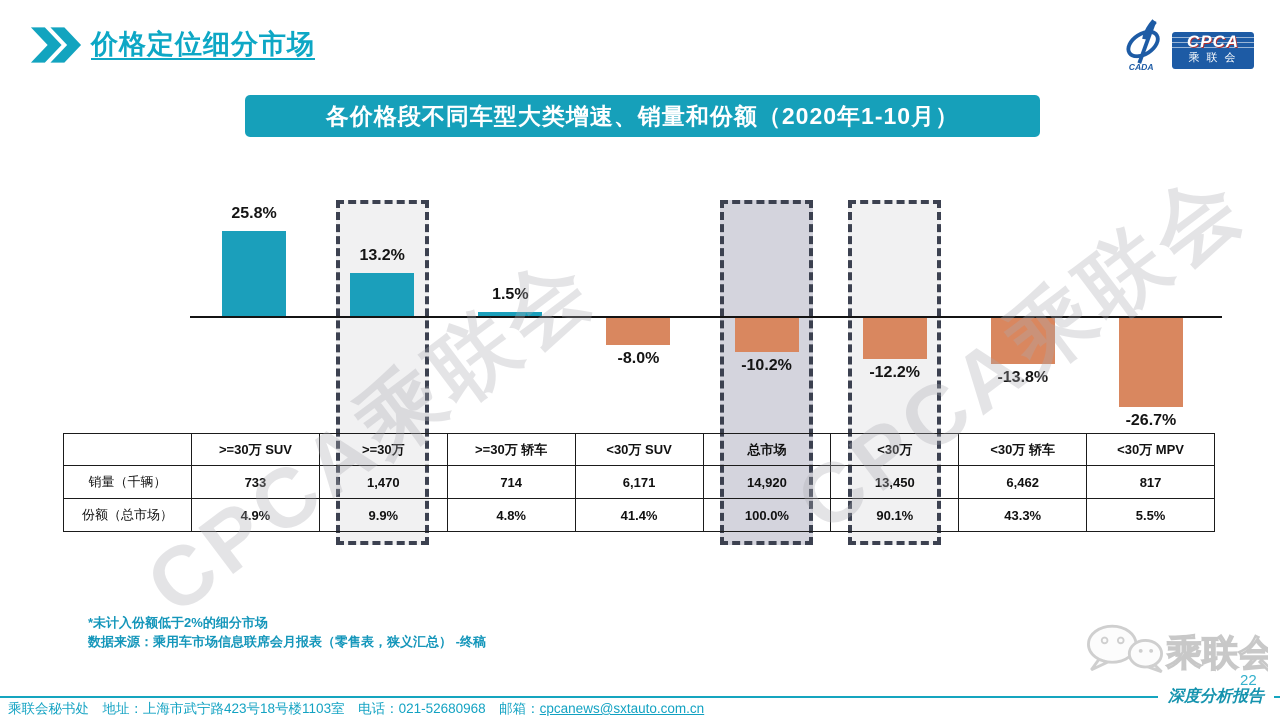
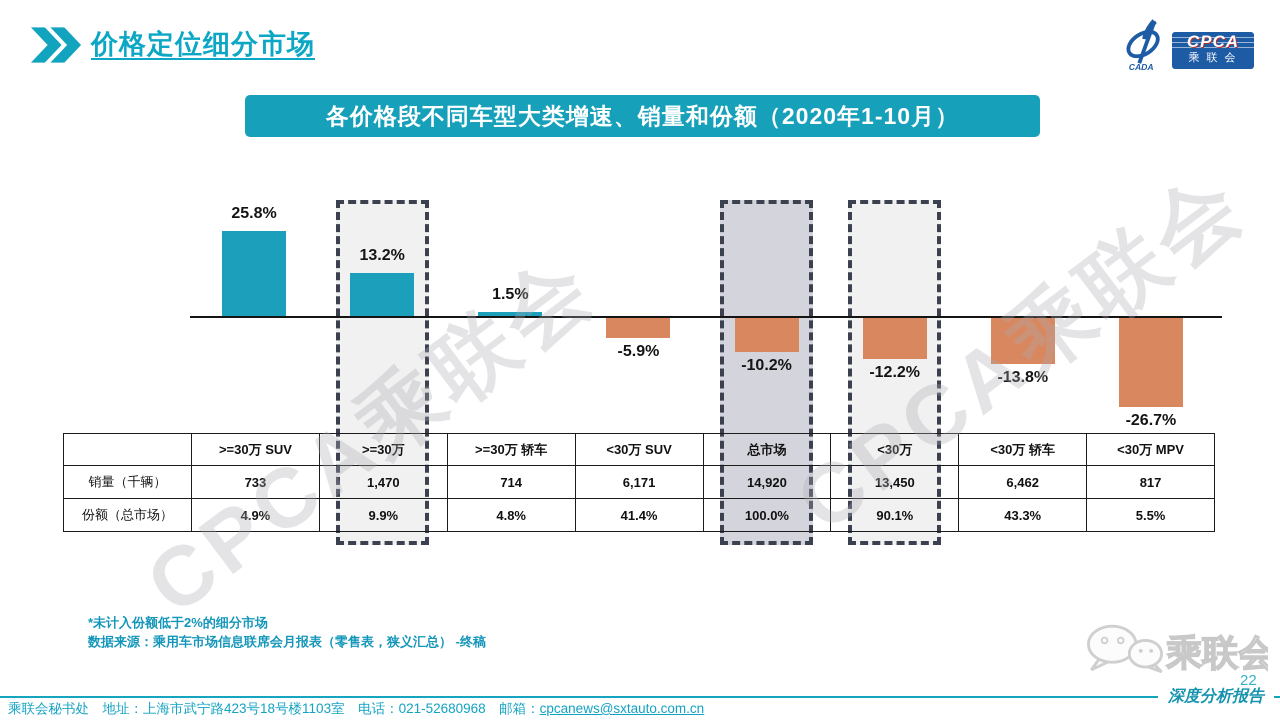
<30万 SUV: -8.0% -> -5.9%
